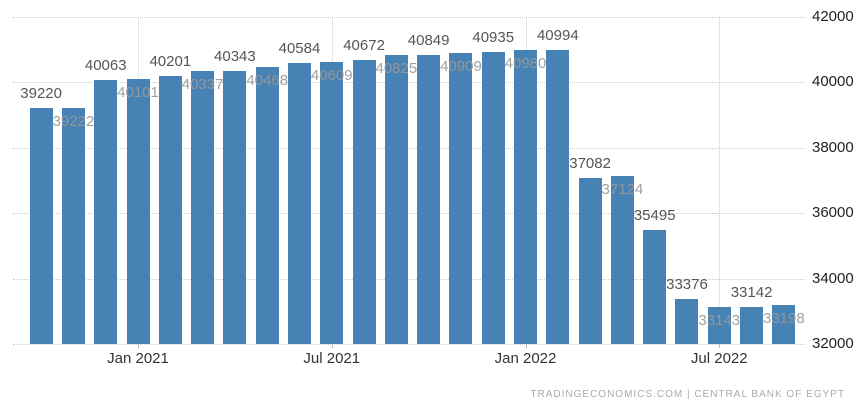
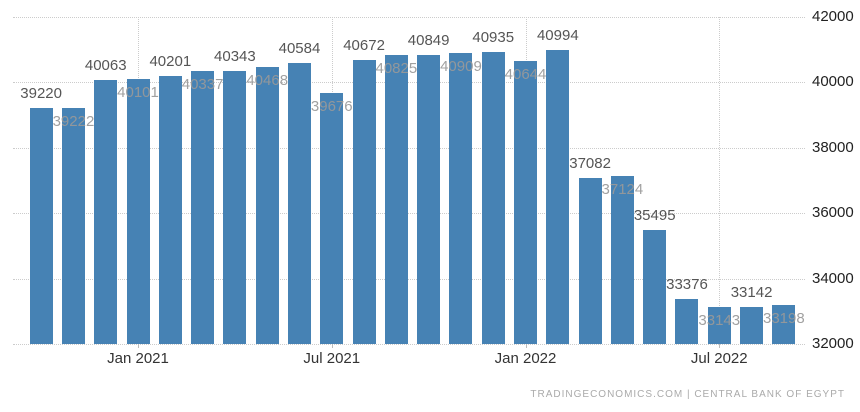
Jul 2021: 40609 -> 39676
Jan 2022: 40980 -> 40644
